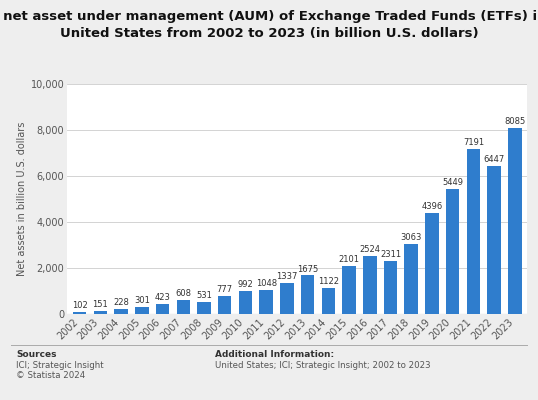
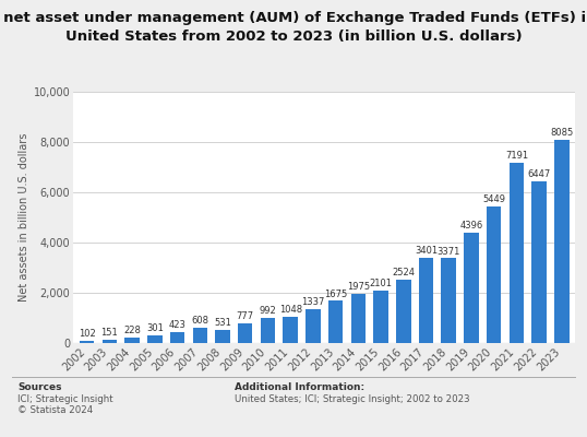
2014: 1122 -> 1975
2017: 2311 -> 3401
2018: 3063 -> 3371
